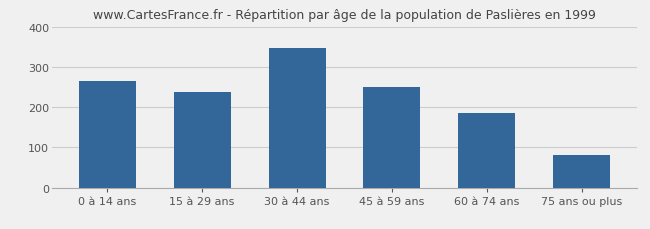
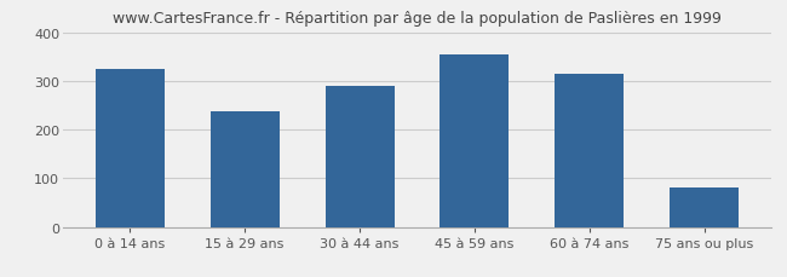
0 à 14 ans: 265 -> 325
30 à 44 ans: 347 -> 290
45 à 59 ans: 250 -> 355
60 à 74 ans: 185 -> 315
